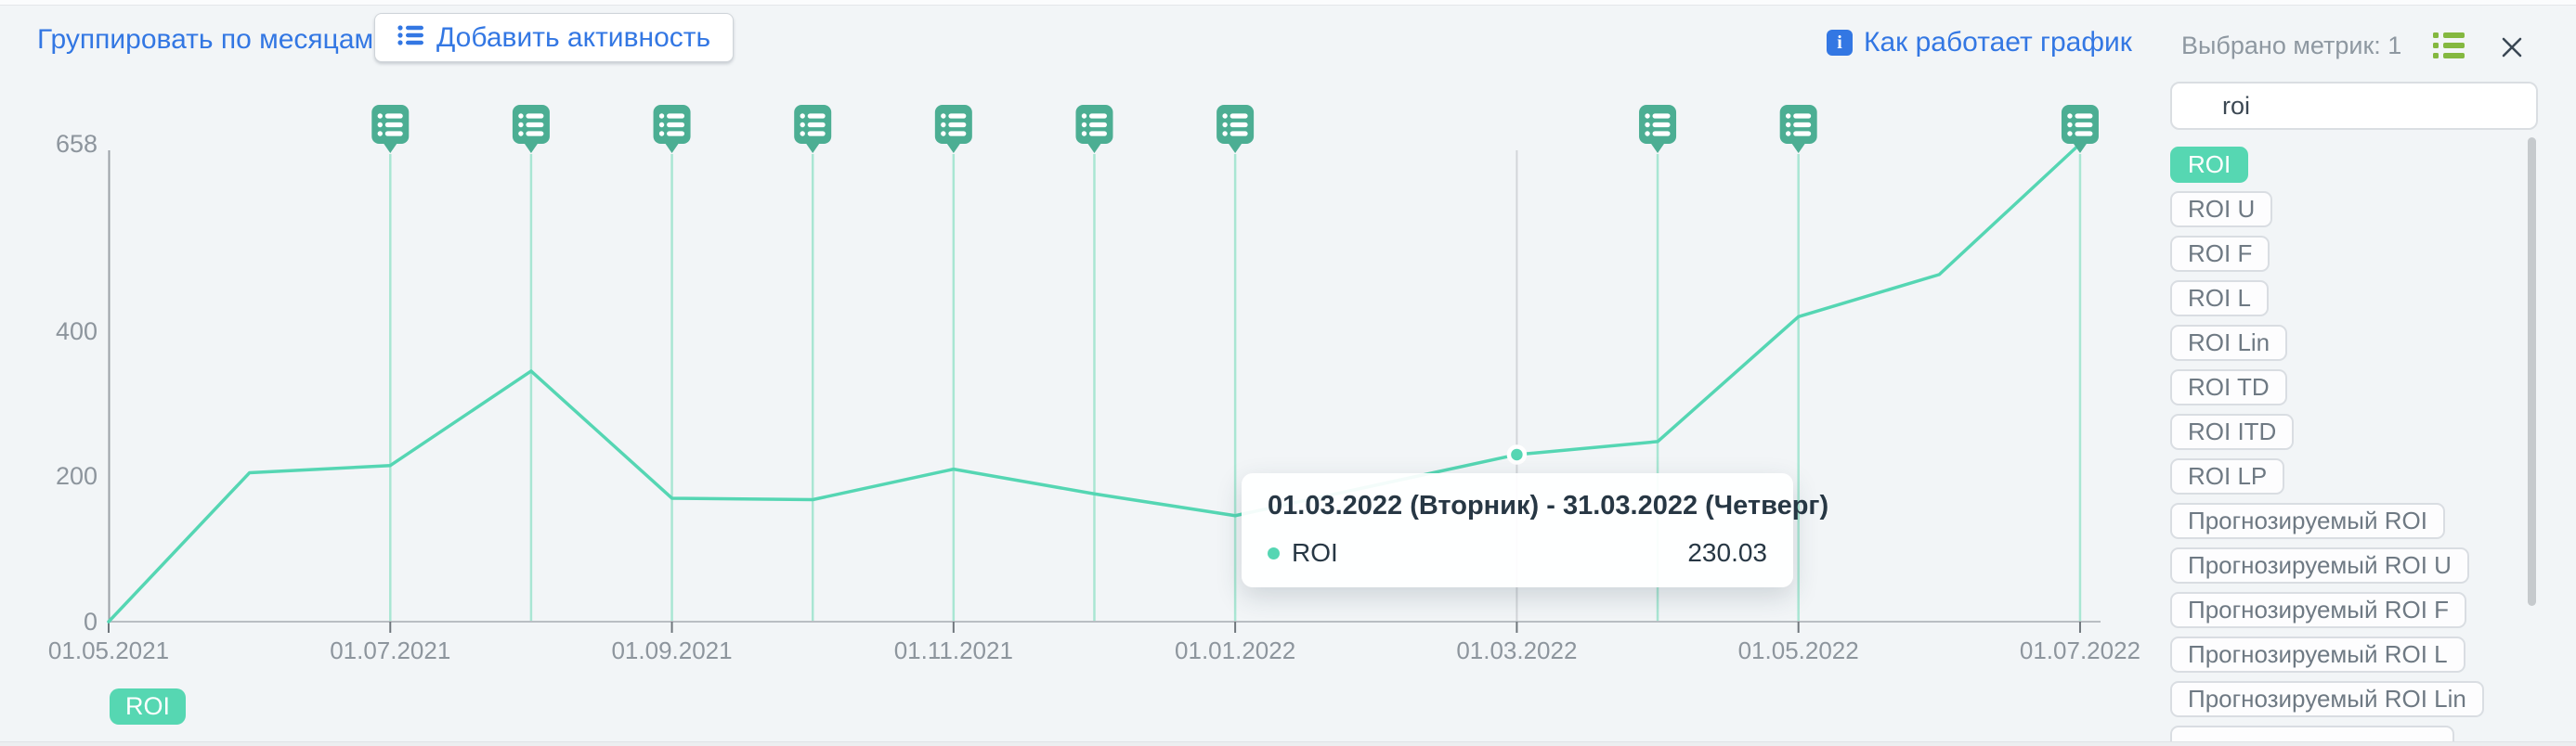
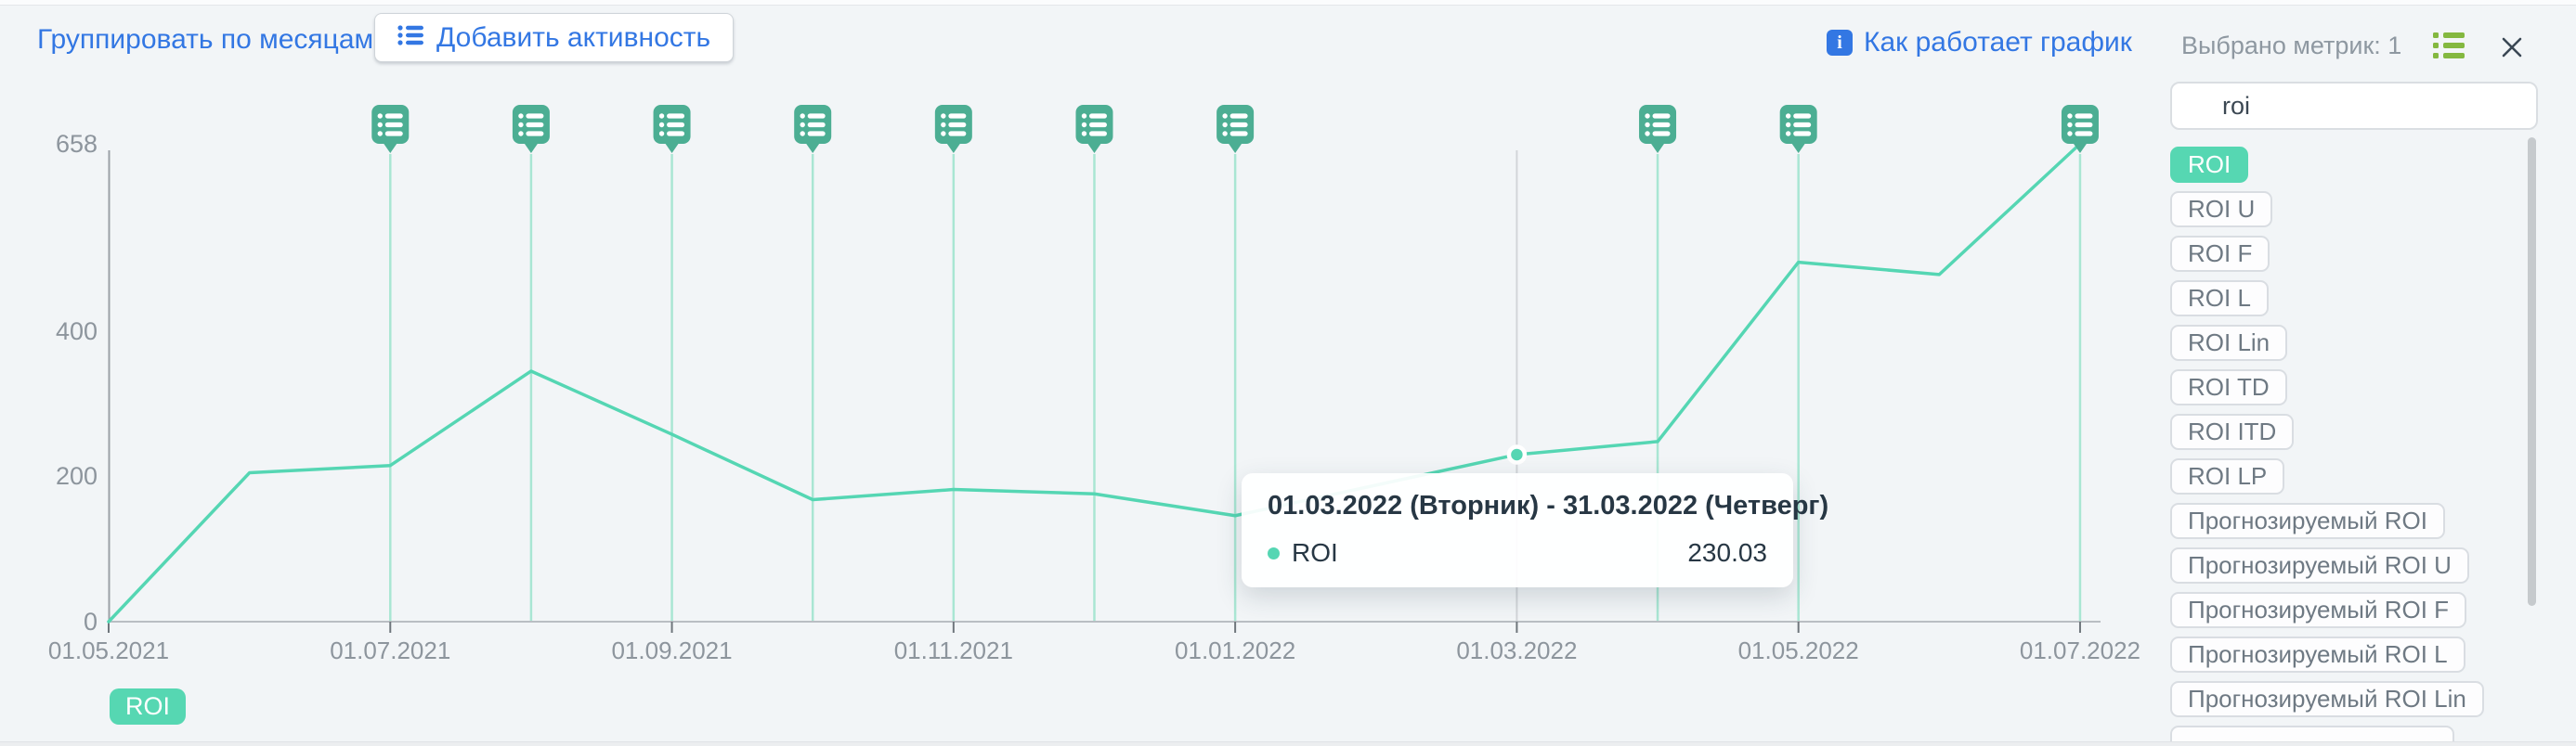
01.09.2021: 170 -> 260
01.11.2021: 210 -> 180
01.05.2022: 420 -> 500
